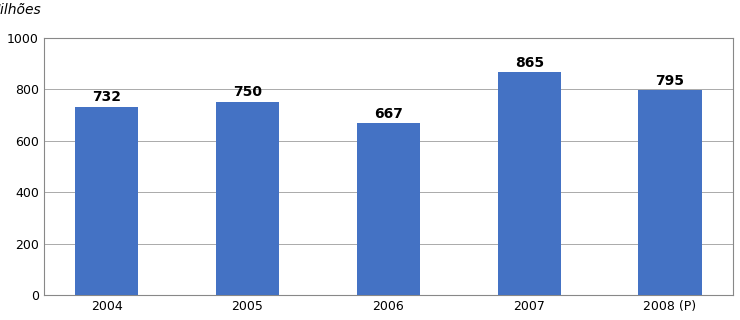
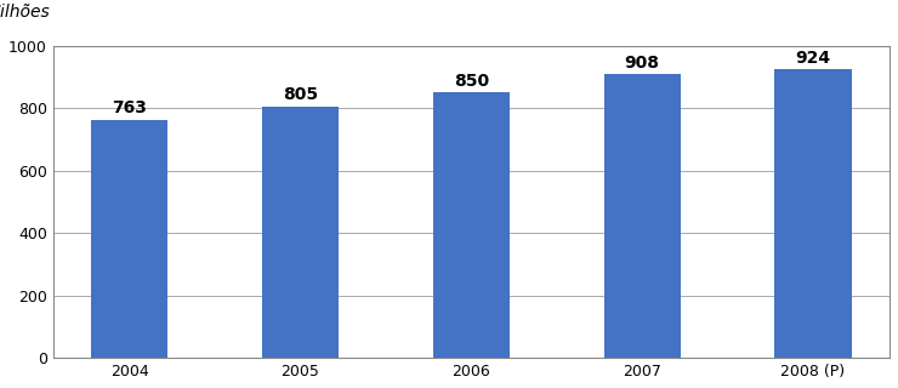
2004: 732 -> 763
2005: 750 -> 805
2006: 667 -> 850
2007: 865 -> 908
2008 (P): 795 -> 924
